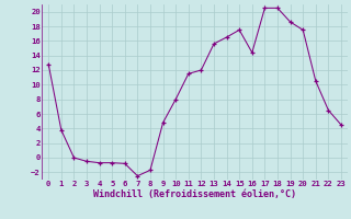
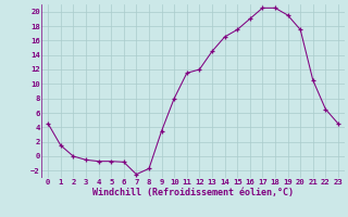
0: 12.8 -> 4.5
1: 3.8 -> 1.5
9: 4.8 -> 3.5
13: 15.6 -> 14.5
16: 14.4 -> 19.0
19: 18.6 -> 19.5
